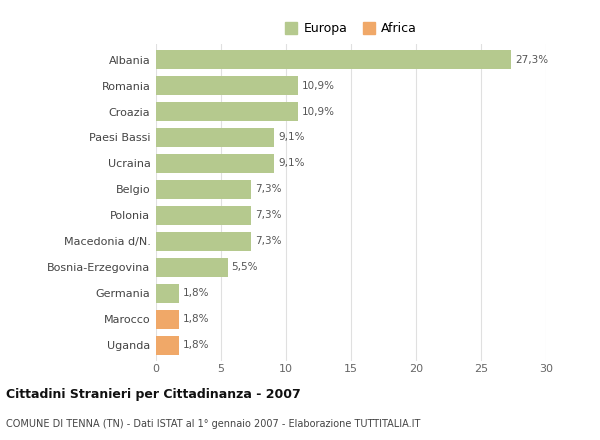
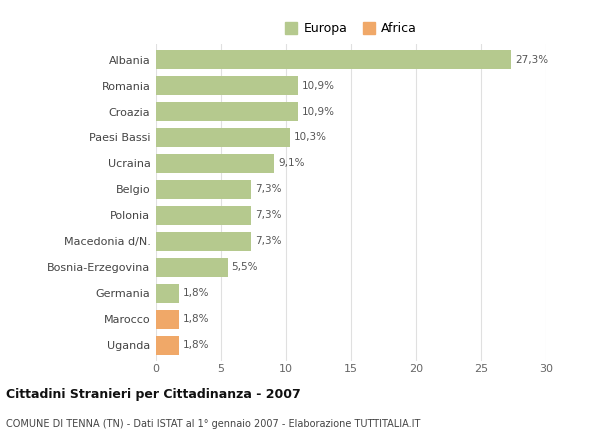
Paesi Bassi: 9,1% -> 10,3%
